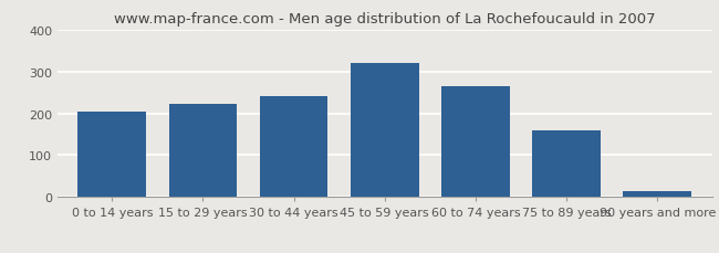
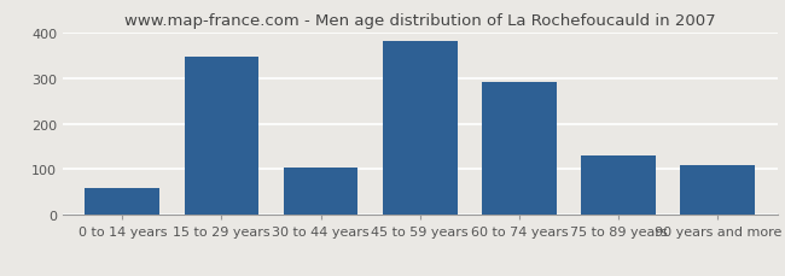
0 to 14 years: 203 -> 60
15 to 29 years: 222 -> 345
30 to 44 years: 240 -> 105
45 to 59 years: 320 -> 380
60 to 74 years: 265 -> 290
75 to 89 years: 160 -> 130
90 years and more: 15 -> 110
